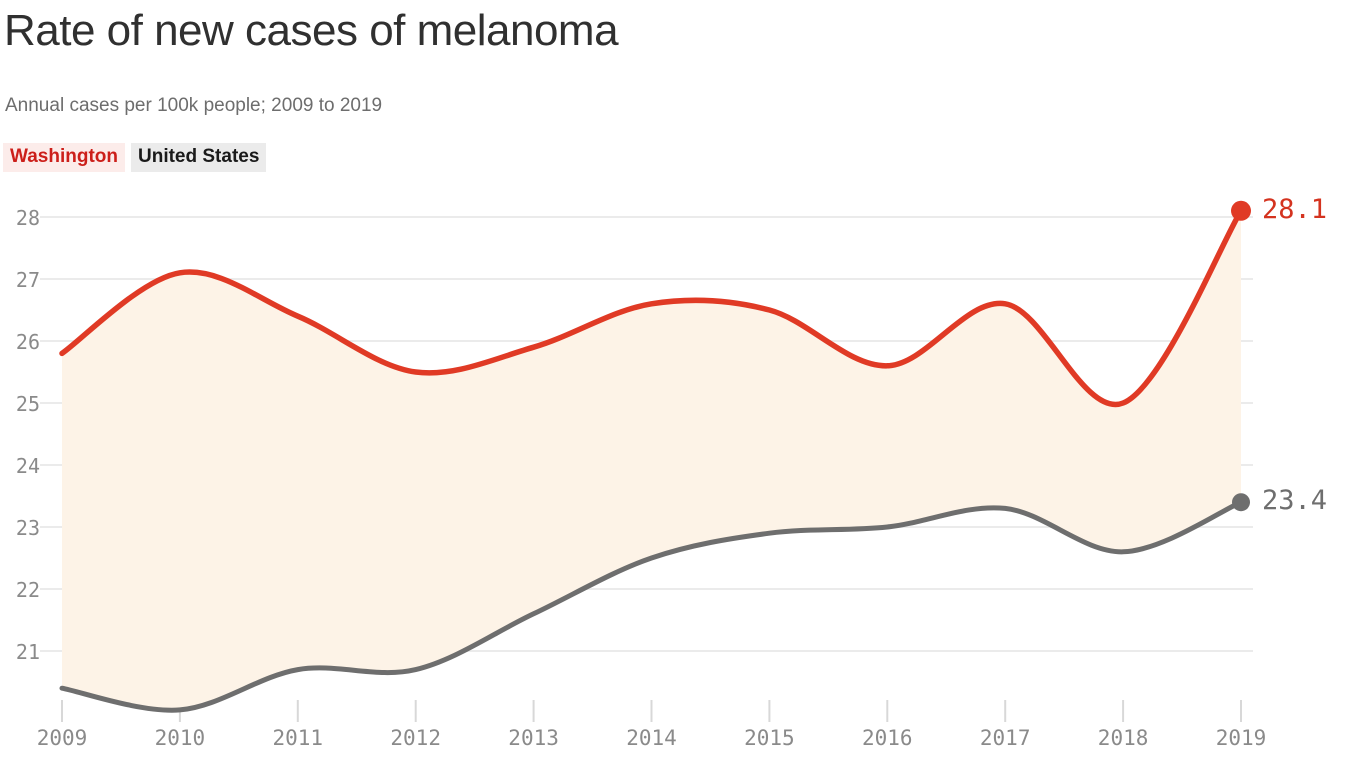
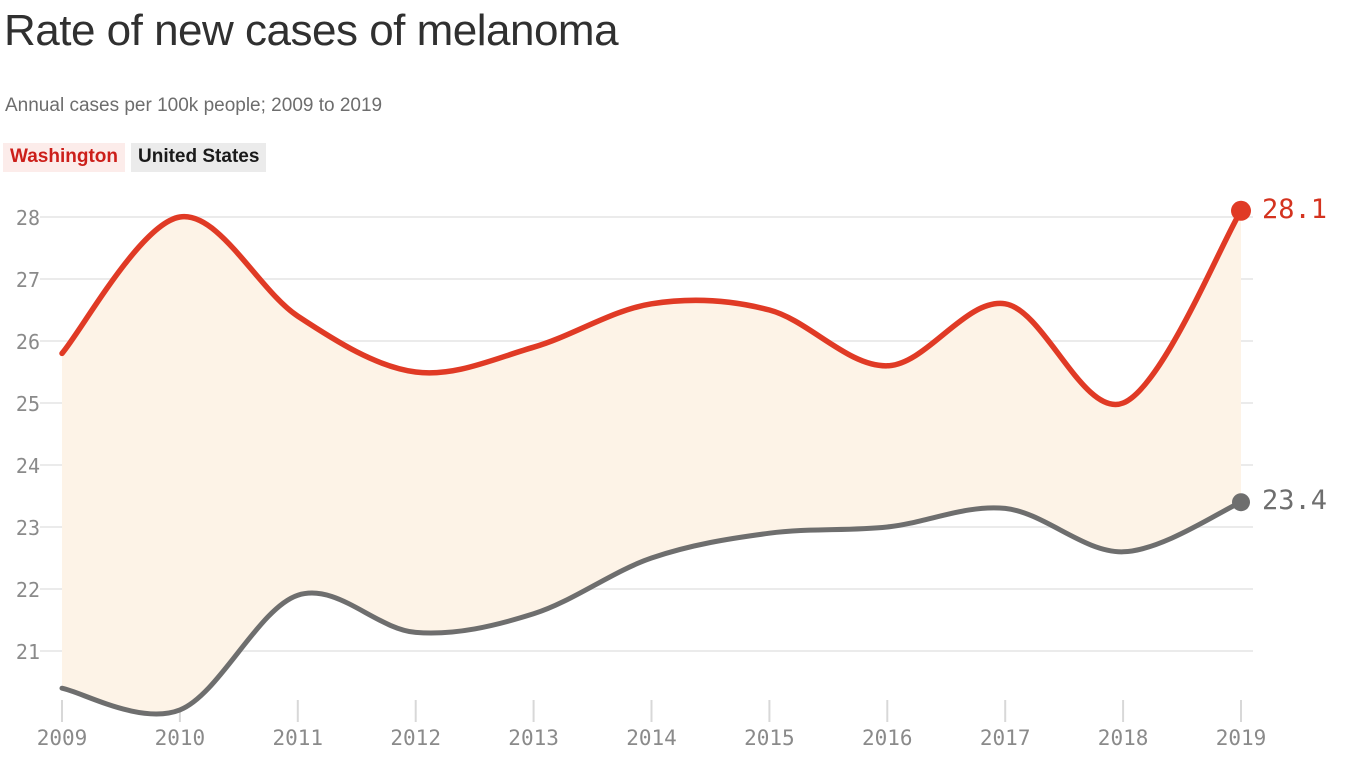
Washington/2010: 27.1 -> 28.0
United States/2011: 20.7 -> 21.9
United States/2012: 20.7 -> 21.3
